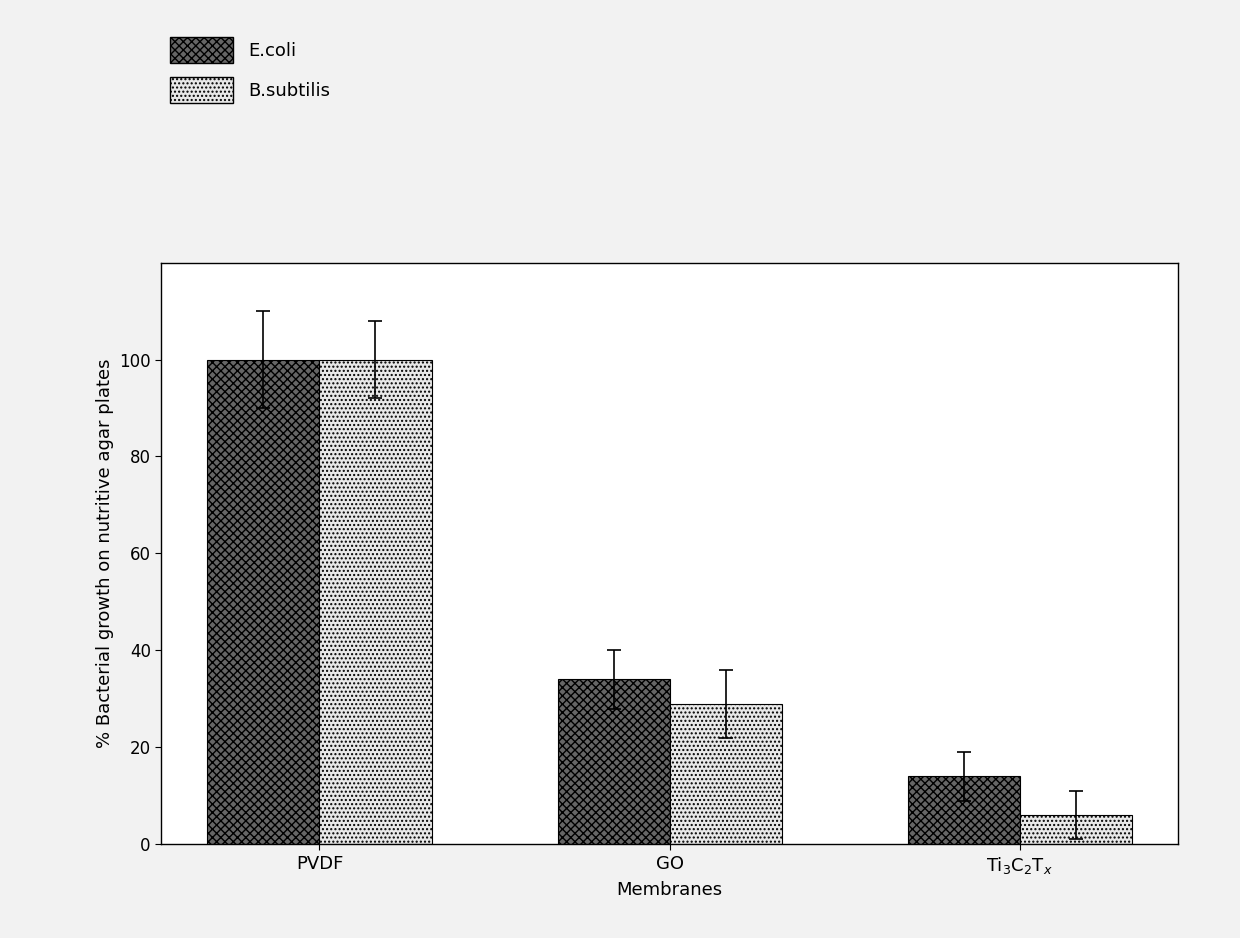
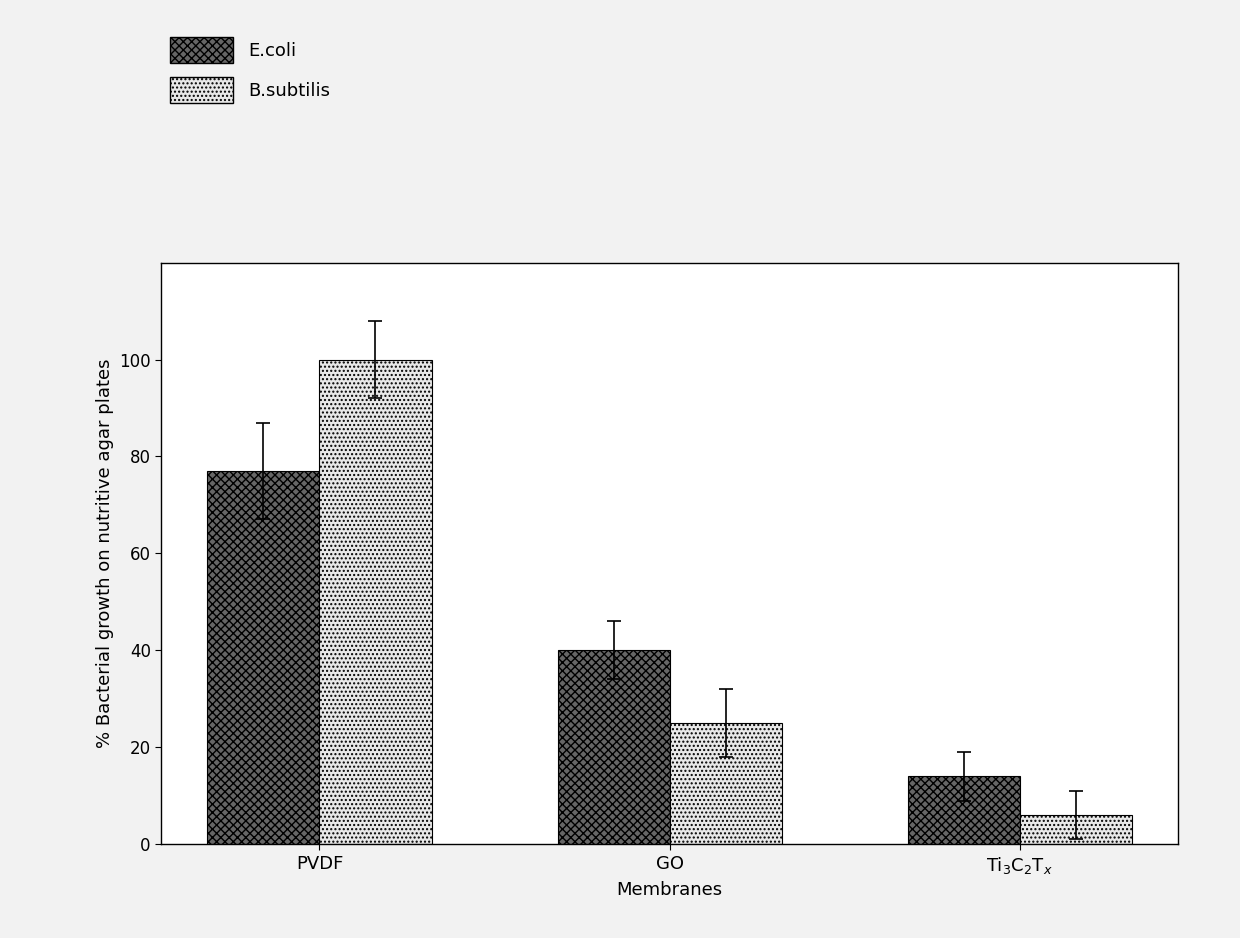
E.coli/PVDF: 100 -> 77
E.coli/GO: 34 -> 40
B.subtilis/GO: 29 -> 25
